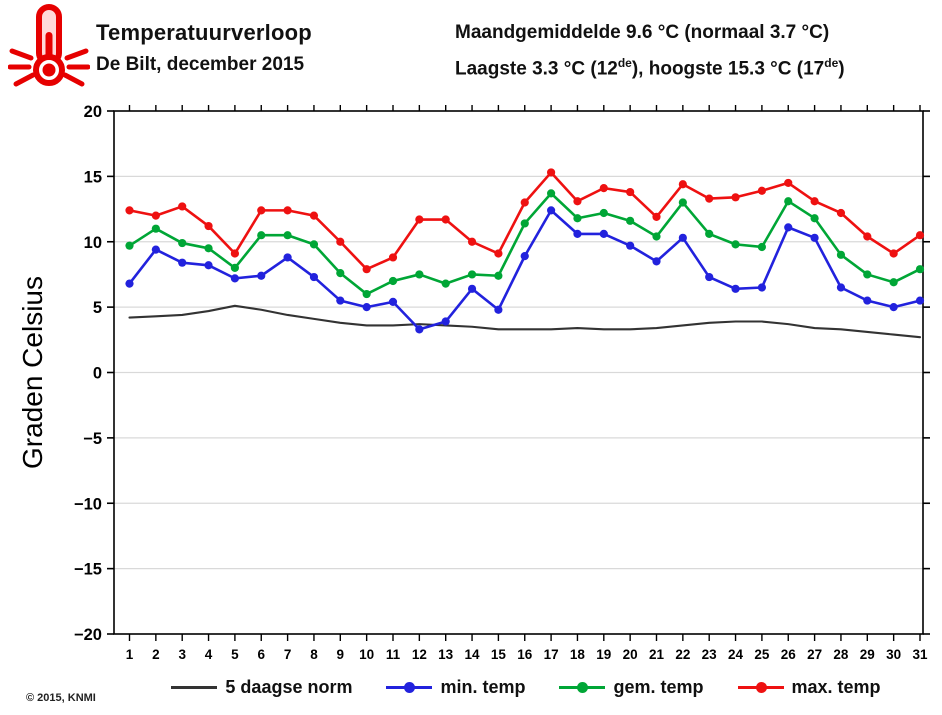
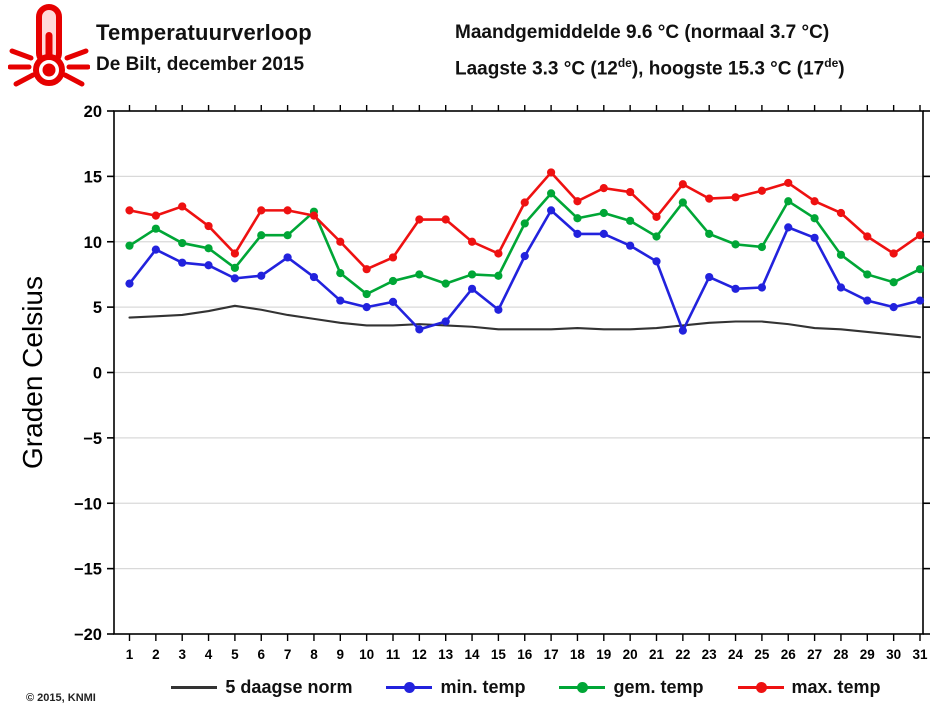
gem. temp/8: 9.8 -> 12.3
min. temp/22: 10.3 -> 3.2
